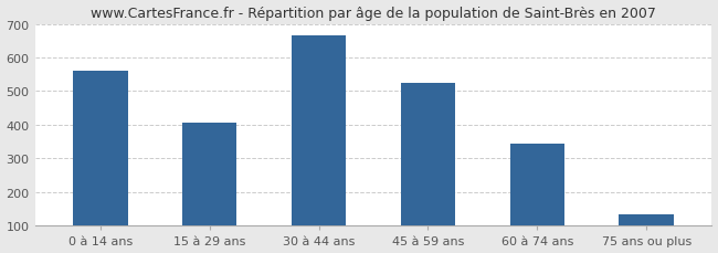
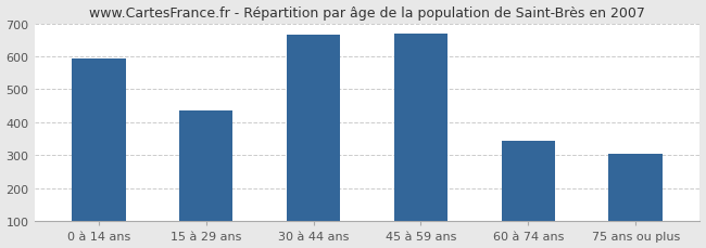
0 à 14 ans: 560 -> 595
15 à 29 ans: 405 -> 435
45 à 59 ans: 525 -> 670
75 ans ou plus: 135 -> 305
